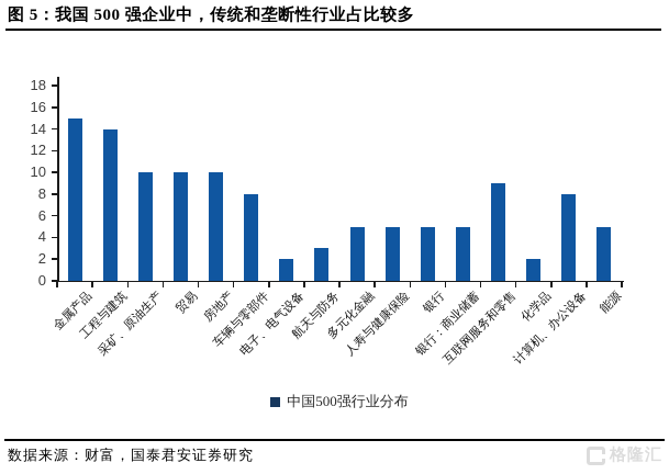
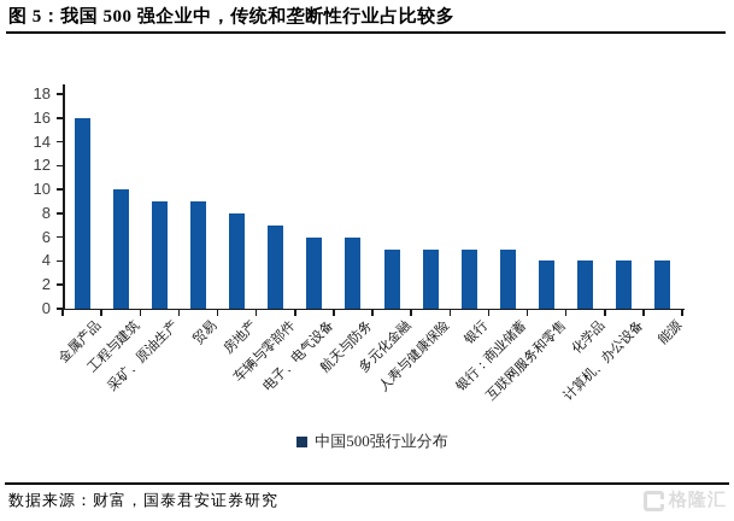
金属产品: 15 -> 16
工程与建筑: 14 -> 10
采矿、原油生产: 10 -> 9
贸易: 10 -> 9
房地产: 10 -> 8
车辆与零部件: 8 -> 7
电子、电气设备: 2 -> 6
航天与防务: 3 -> 6
互联网服务和零售: 9 -> 4
化学品: 2 -> 4
计算机、办公设备: 8 -> 4
能源: 5 -> 4
